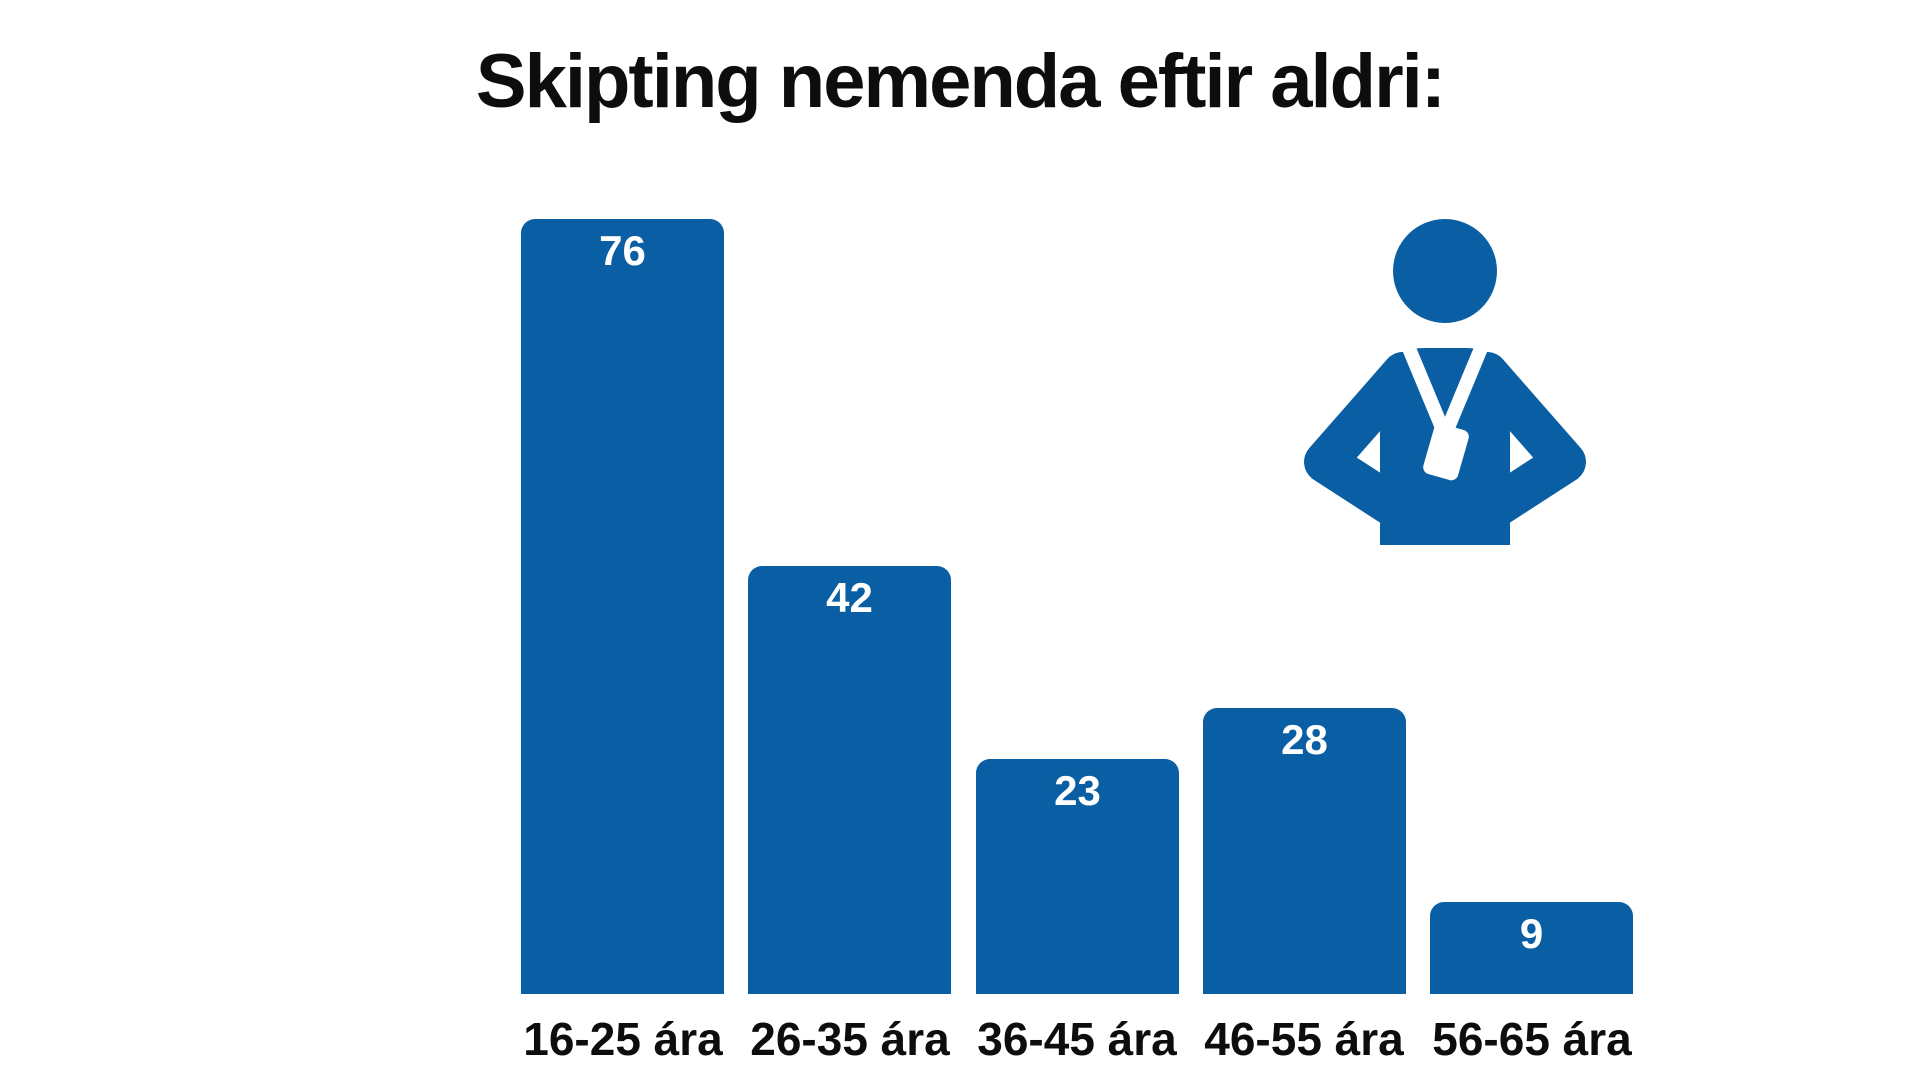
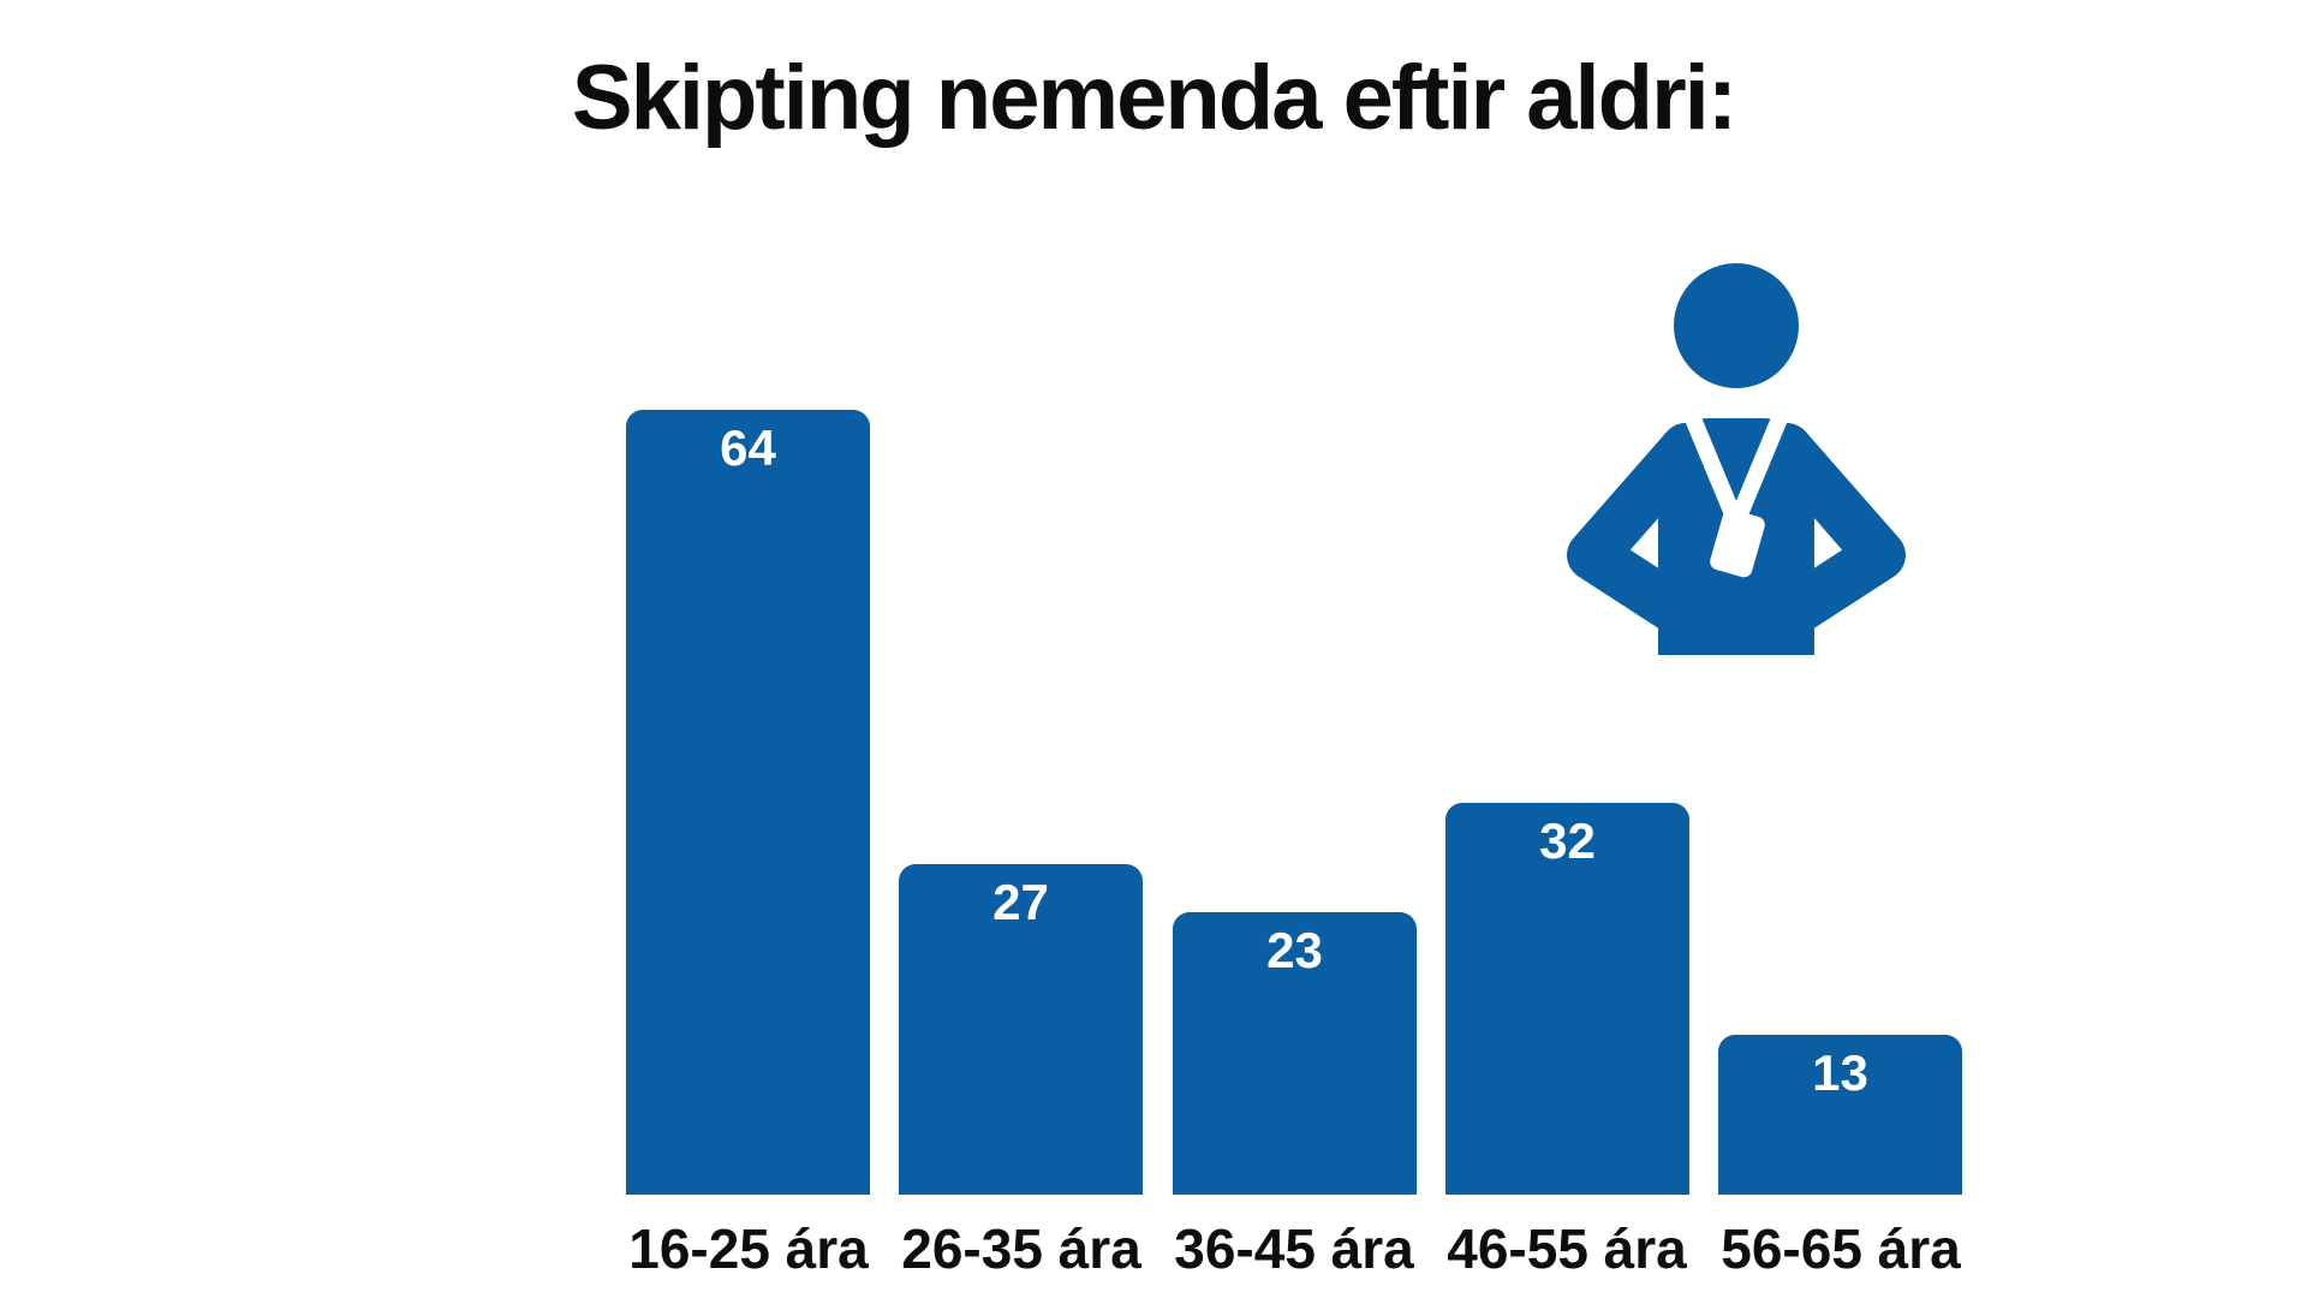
16-25 ára: 76 -> 64
26-35 ára: 42 -> 27
46-55 ára: 28 -> 32
56-65 ára: 9 -> 13
